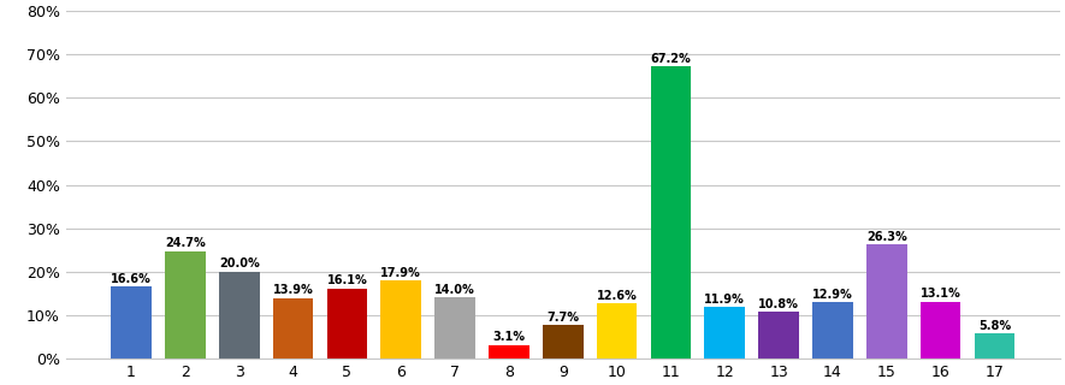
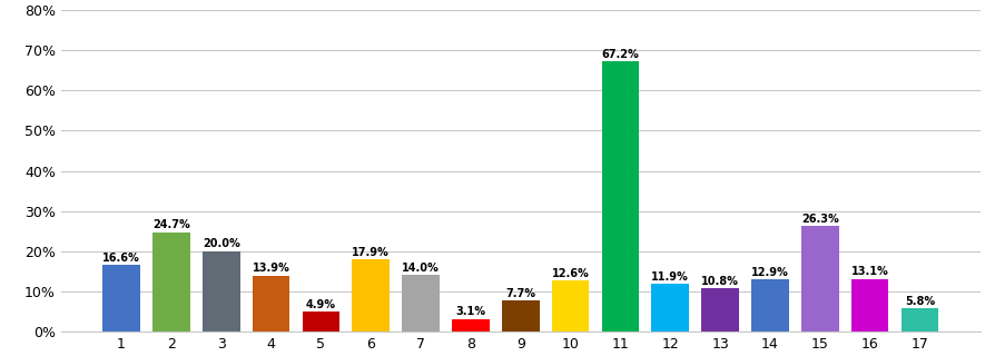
5: 16.1% -> 4.9%
